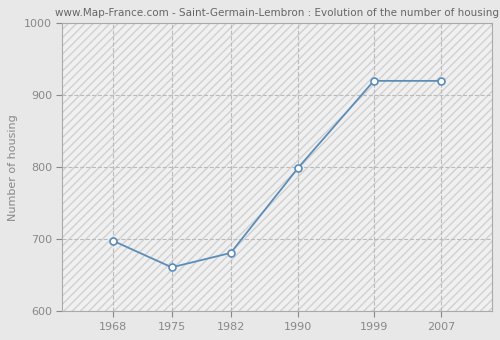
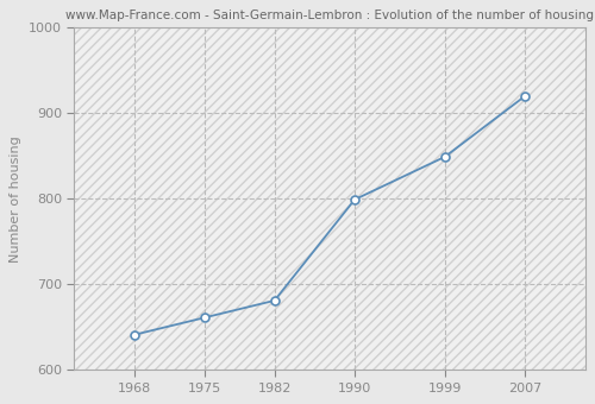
1968: 698 -> 641
1999: 920 -> 849
